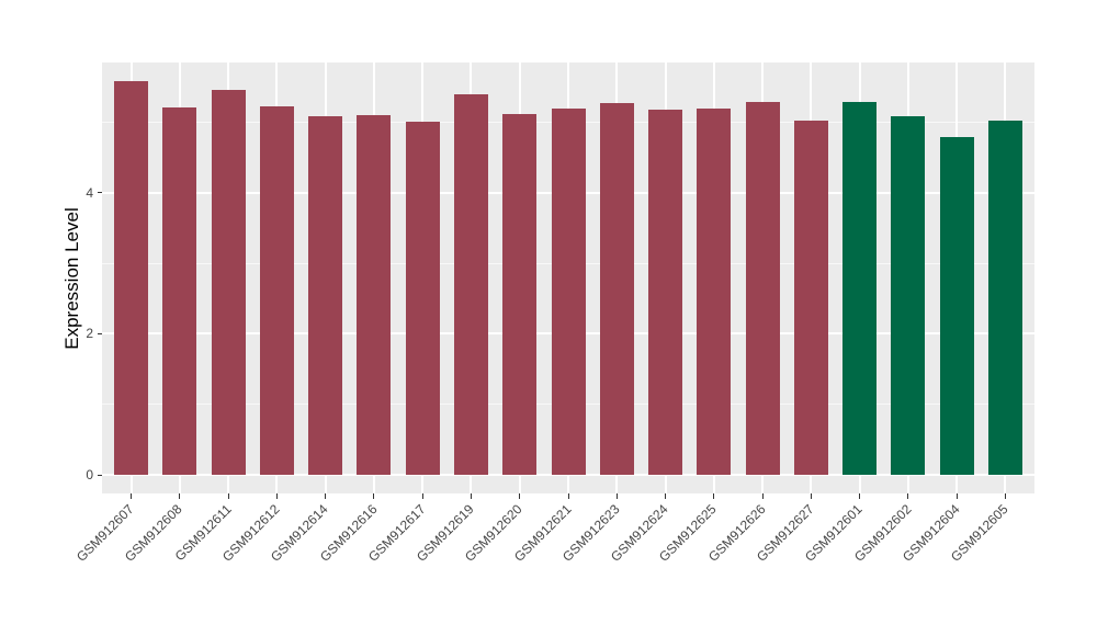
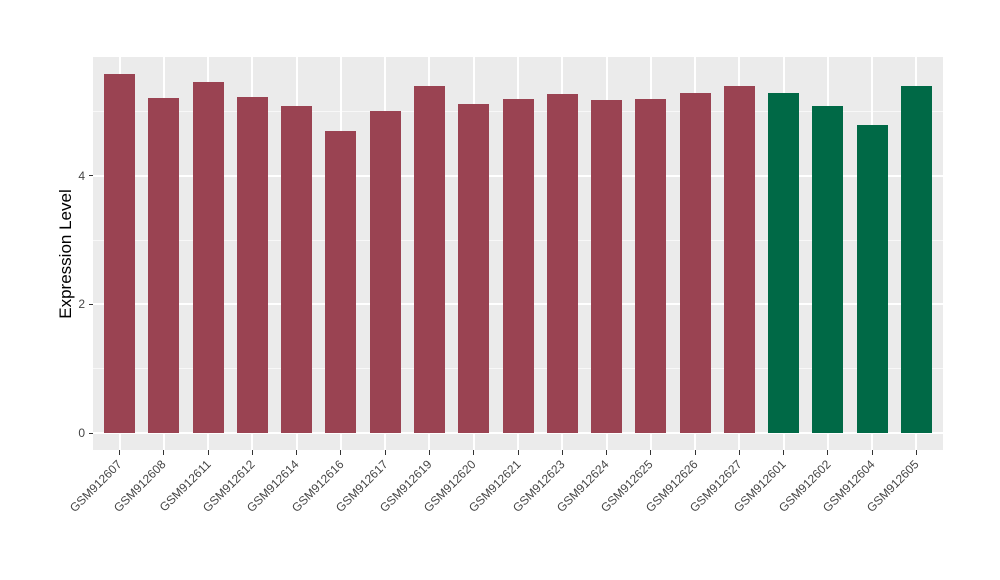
GSM912616: 5.1 -> 4.7
GSM912627: 5.0 -> 5.4
GSM912605: 5.0 -> 5.4
